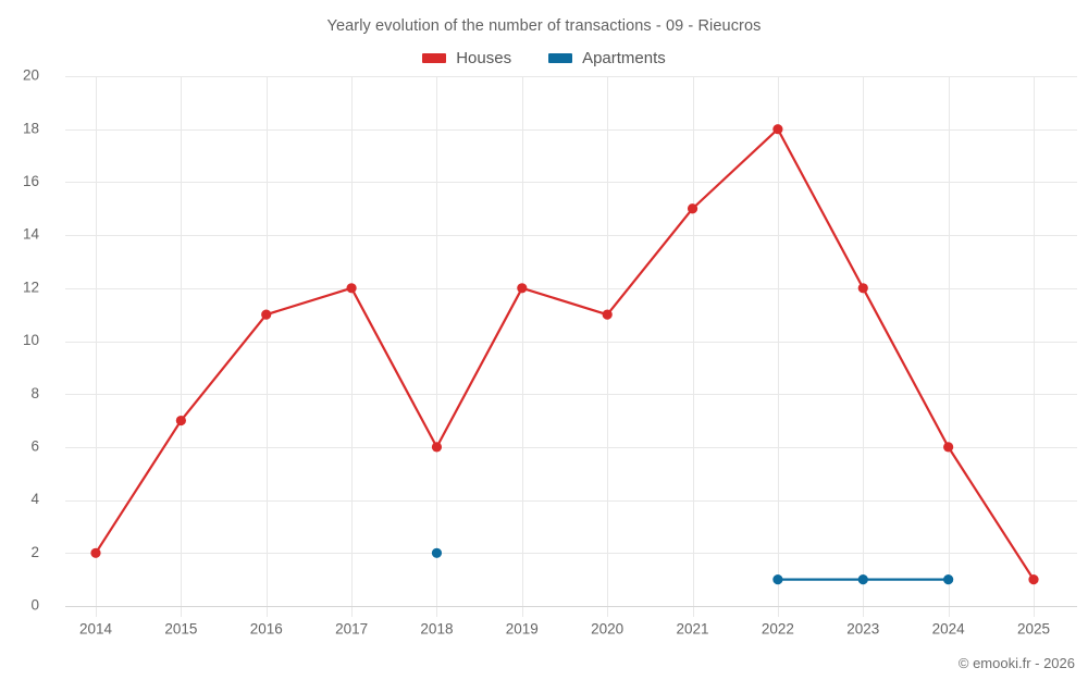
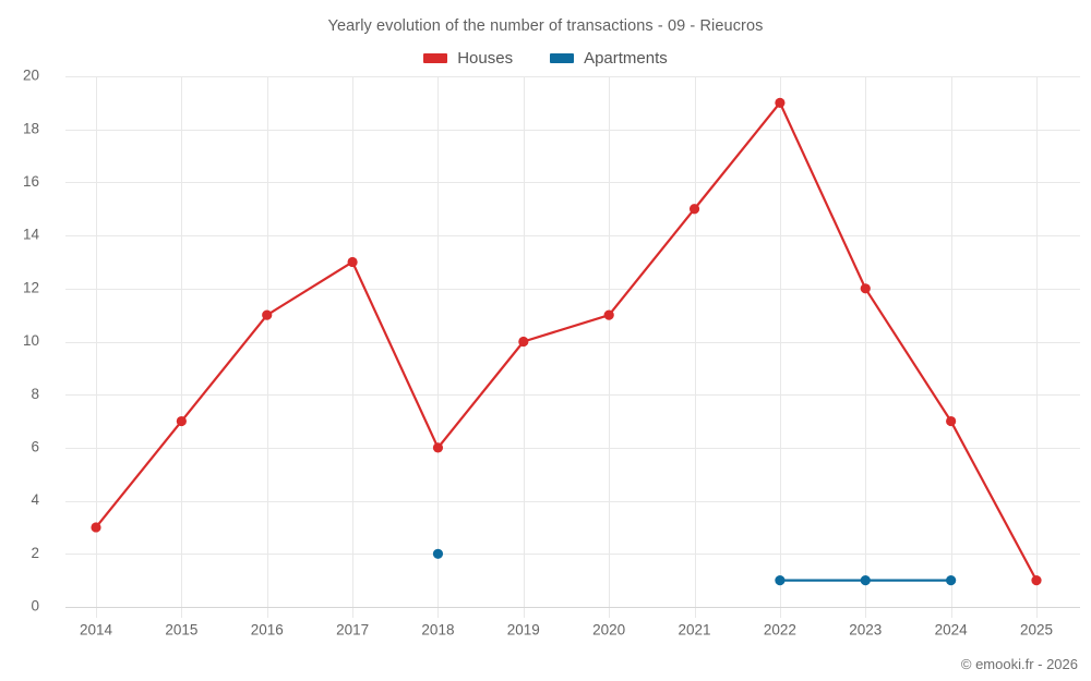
Houses/2014: 2 -> 3
Houses/2017: 12 -> 13
Houses/2019: 12 -> 10
Houses/2022: 18 -> 19
Houses/2024: 6 -> 7
